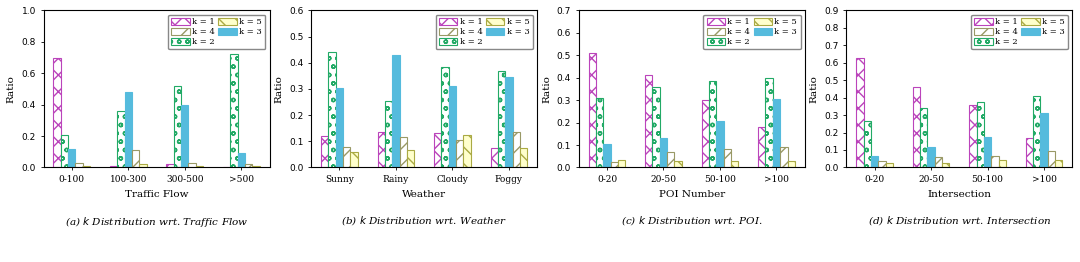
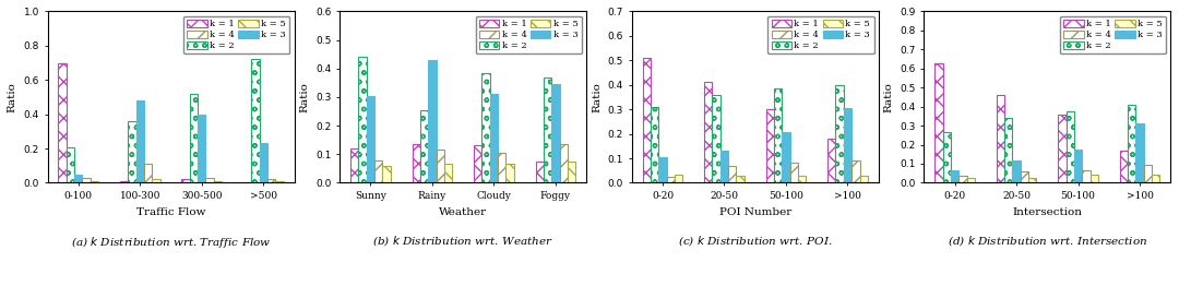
k = 3/0-100: 0.12 -> 0.05
k = 3/>500: 0.09 -> 0.23
k = 5/Cloudy: 0.125 -> 0.065
